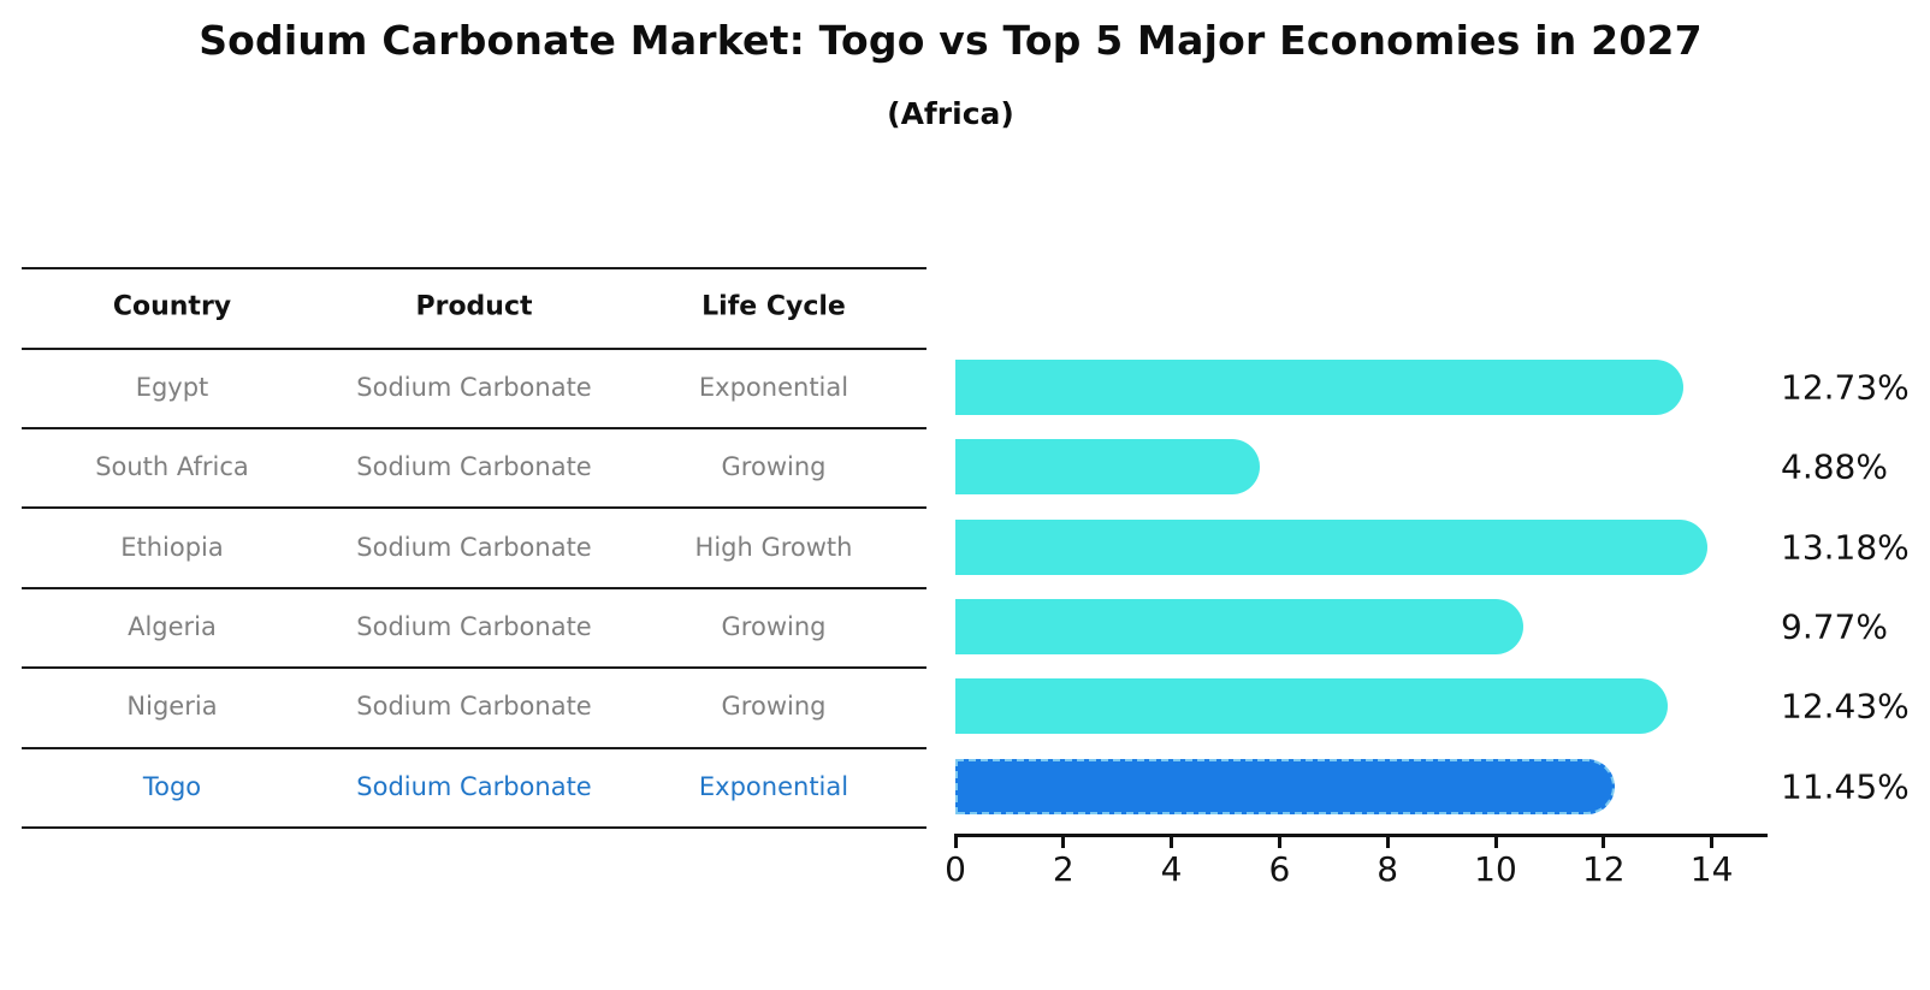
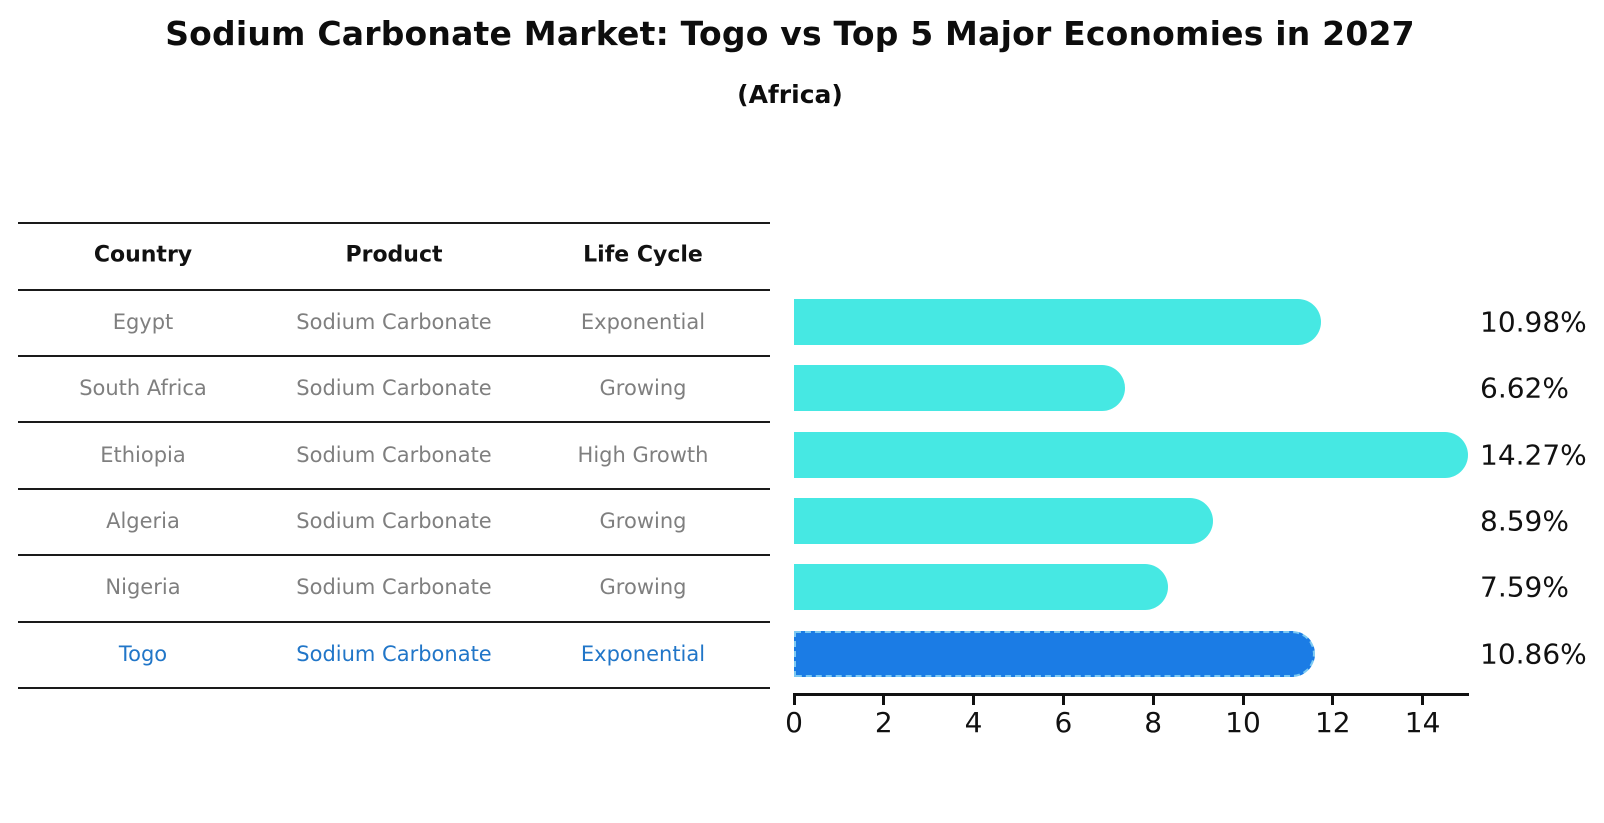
Egypt: 12.73% -> 10.98%
South Africa: 4.88% -> 6.62%
Ethiopia: 13.18% -> 14.27%
Algeria: 9.77% -> 8.59%
Nigeria: 12.43% -> 7.59%
Togo: 11.45% -> 10.86%
